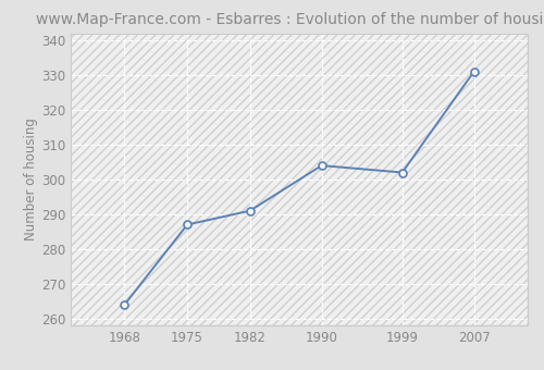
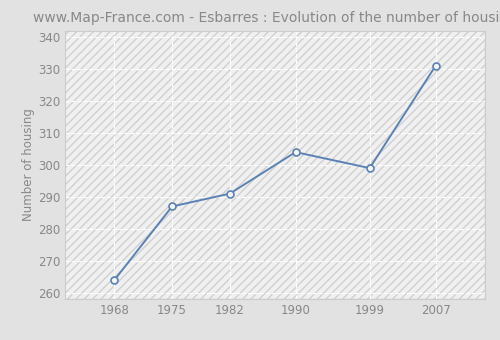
1999: 302 -> 299
